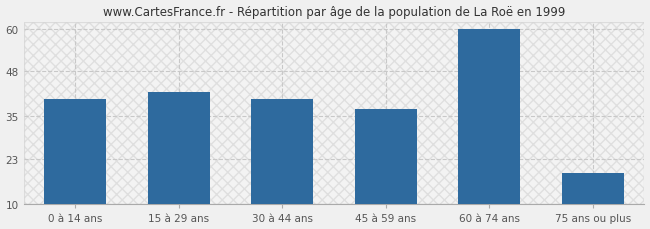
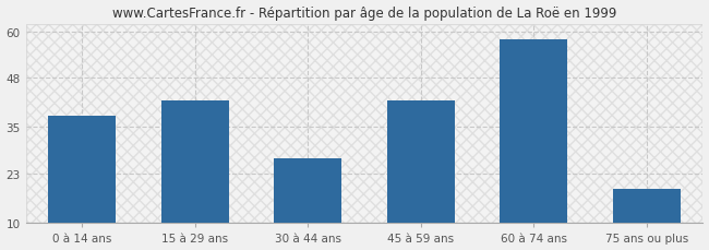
0 à 14 ans: 40 -> 38
30 à 44 ans: 40 -> 27
45 à 59 ans: 37 -> 42
60 à 74 ans: 60 -> 58
